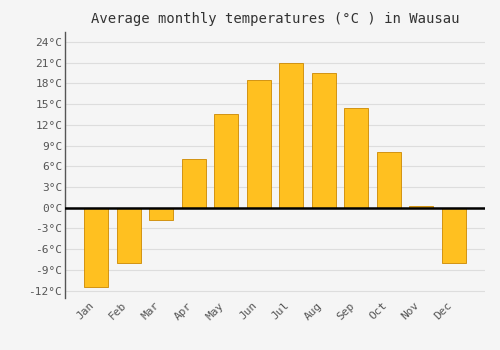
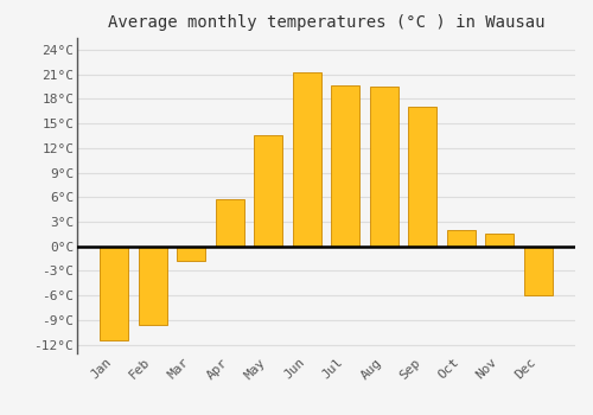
Feb: -8.0°C -> -9.6°C
Apr: 7.0°C -> 5.8°C
Jun: 18.5°C -> 21.2°C
Jul: 21.0°C -> 19.6°C
Sep: 14.5°C -> 17.0°C
Oct: 8.0°C -> 2.0°C
Nov: 0.3°C -> 1.6°C
Dec: -8.0°C -> -6.0°C
